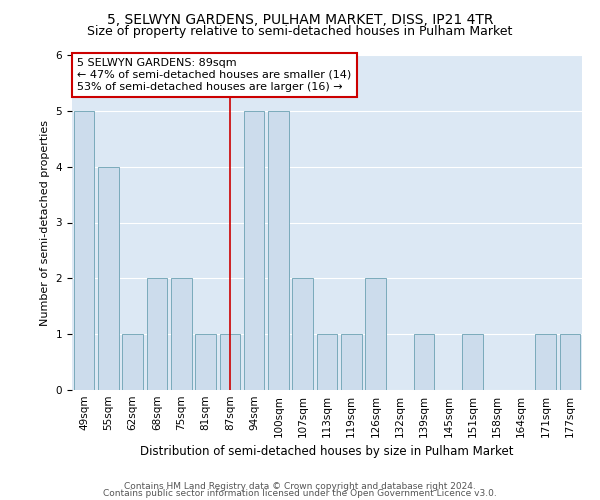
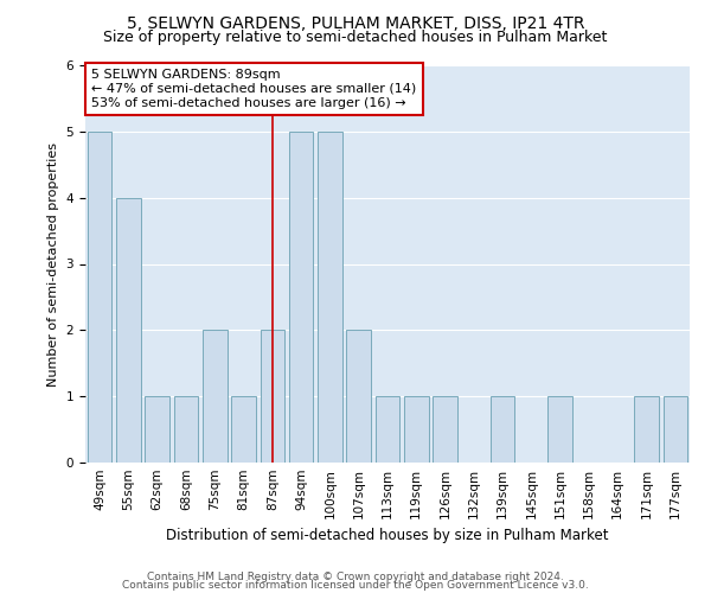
68sqm: 2 -> 1
87sqm: 1 -> 2
126sqm: 2 -> 1
